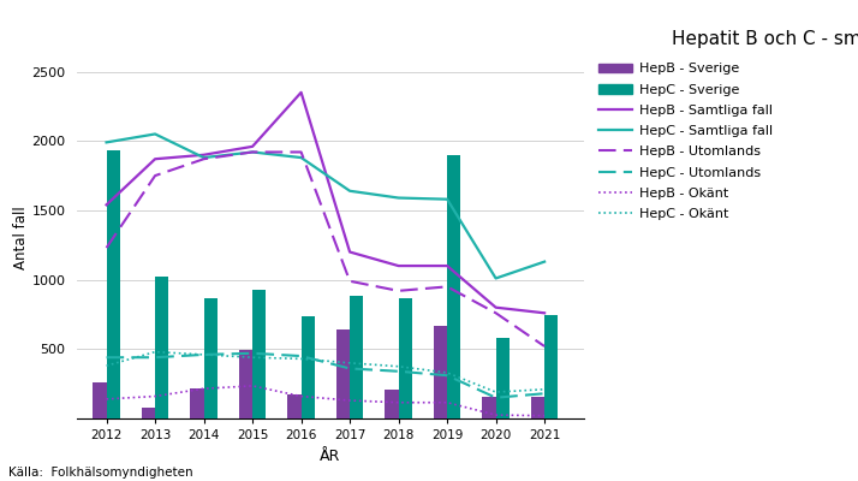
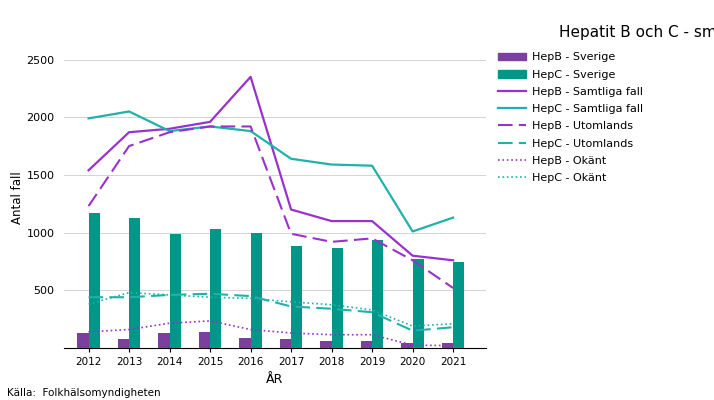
HepB - Sverige/2012: 260 -> 130
HepC - Sverige/2012: 1930 -> 1170
HepC - Sverige/2013: 1020 -> 1130
HepB - Sverige/2014: 220 -> 130
HepC - Sverige/2014: 870 -> 990
HepB - Sverige/2015: 490 -> 140
HepC - Sverige/2015: 930 -> 1030
HepB - Sverige/2016: 170 -> 90
HepC - Sverige/2016: 740 -> 1000
HepB - Sverige/2017: 640 -> 80
HepB - Sverige/2018: 210 -> 60
HepB - Sverige/2019: 670 -> 60
HepC - Sverige/2019: 1900 -> 940
HepB - Sverige/2020: 160 -> 40
HepC - Sverige/2020: 580 -> 780
HepB - Sverige/2021: 160 -> 40
